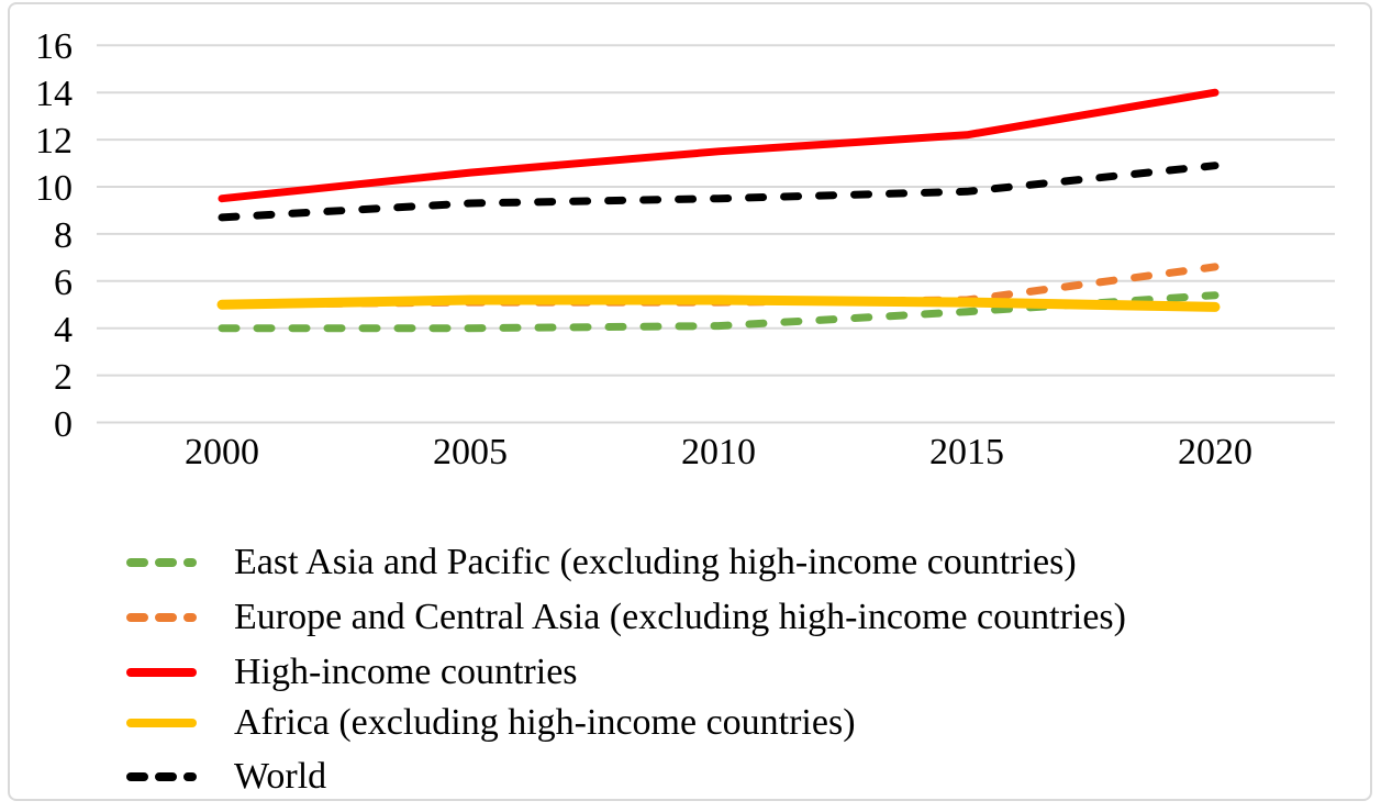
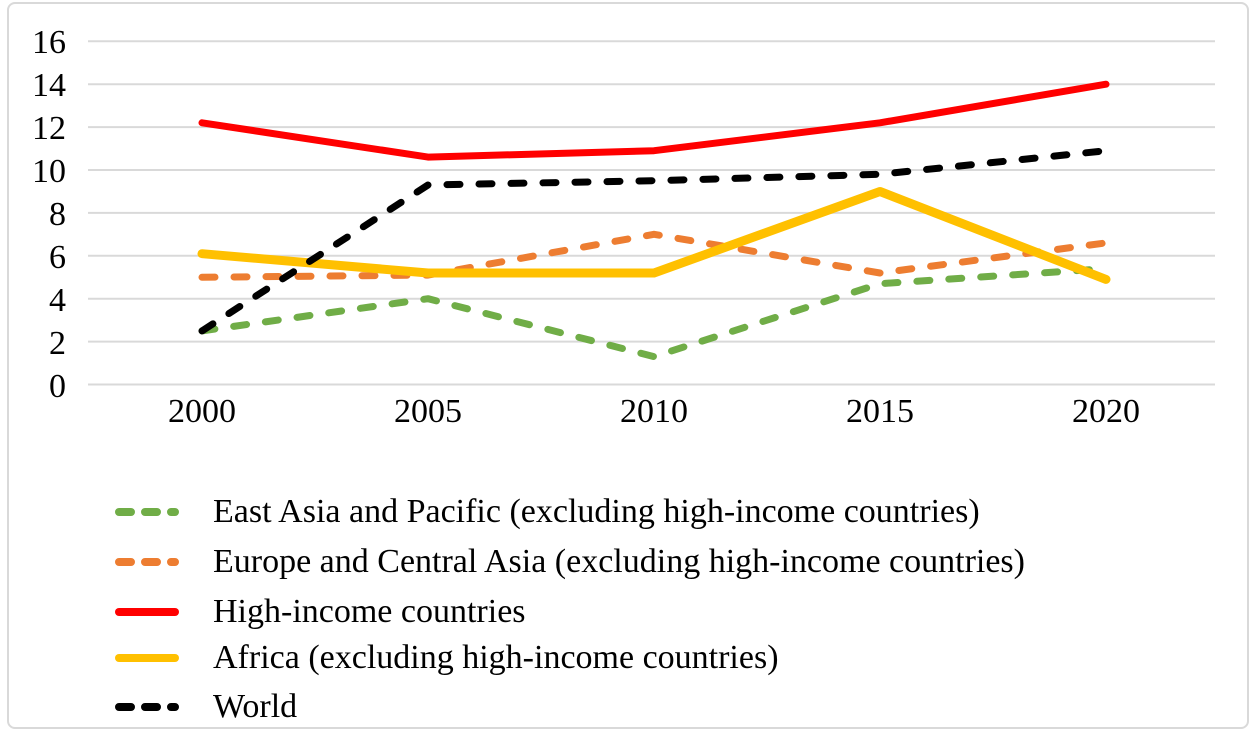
East Asia and Pacific (excluding high-income countries)/2000: 4.0 -> 2.5
High-income countries/2000: 9.5 -> 12.2
Africa (excluding high-income countries)/2000: 5.0 -> 6.1
World/2000: 8.7 -> 2.5
East Asia and Pacific (excluding high-income countries)/2010: 4.1 -> 1.3
Europe and Central Asia (excluding high-income countries)/2010: 5.1 -> 7.0
High-income countries/2010: 11.5 -> 10.9
Africa (excluding high-income countries)/2015: 5.1 -> 9.0
